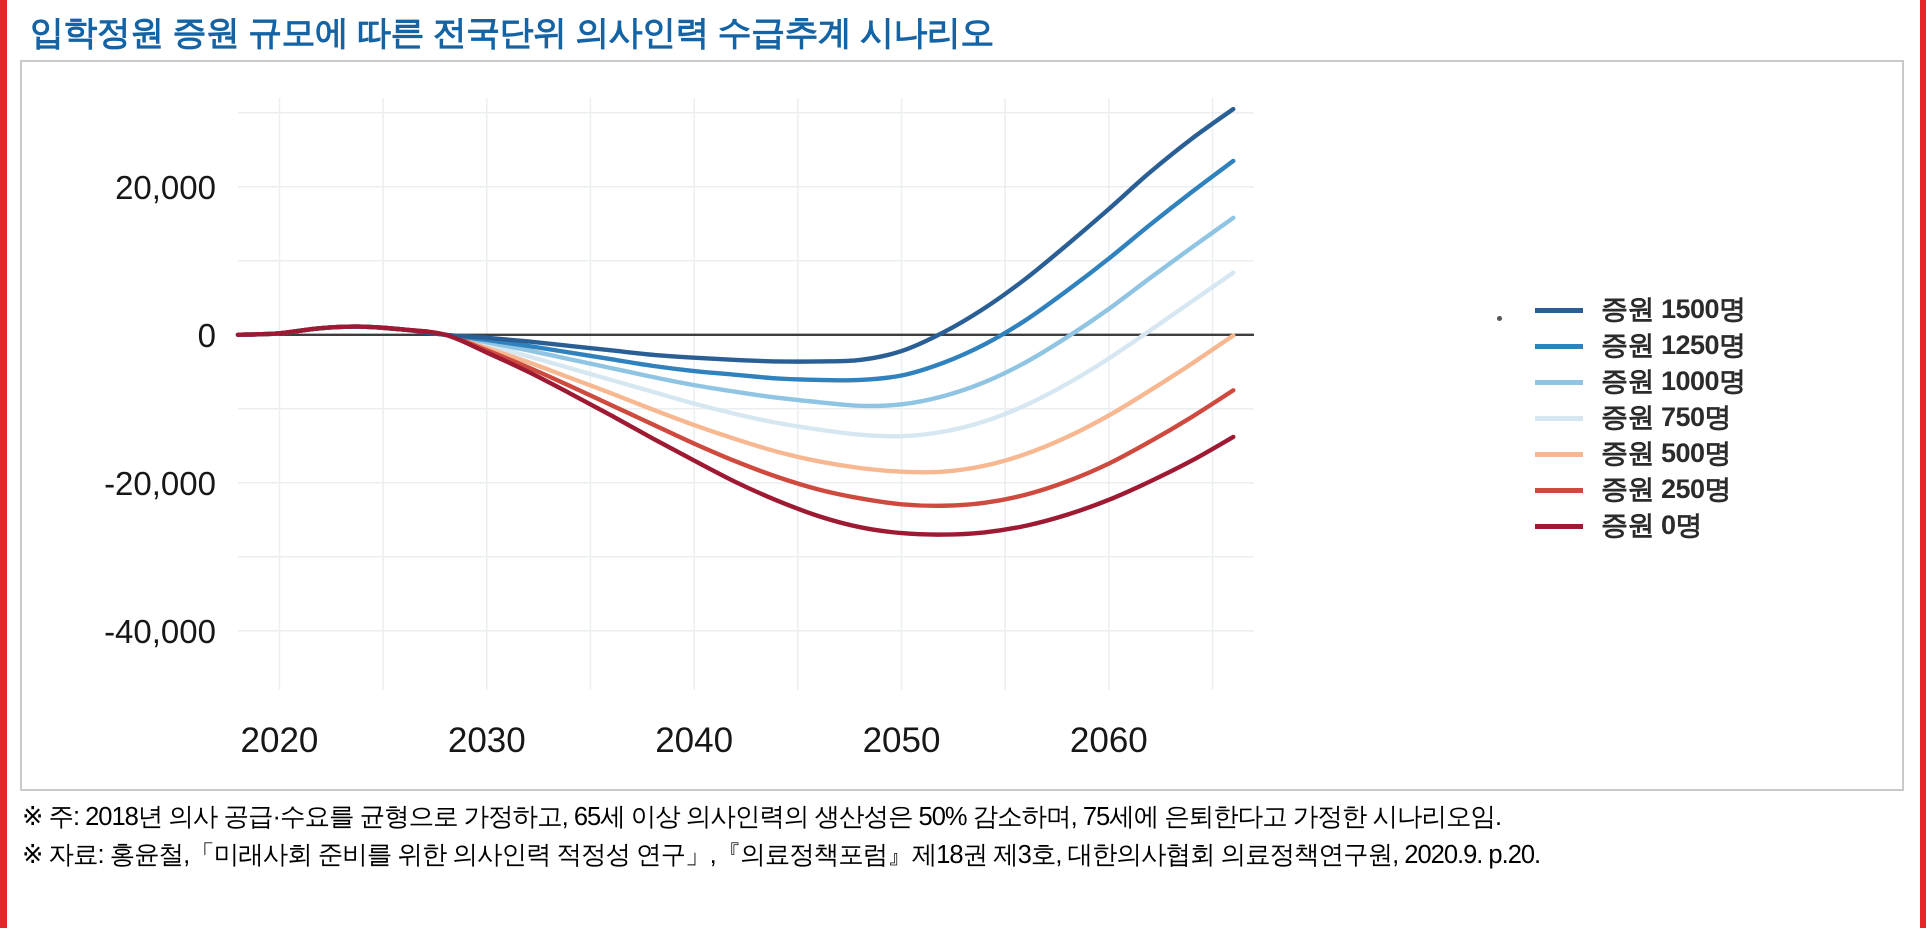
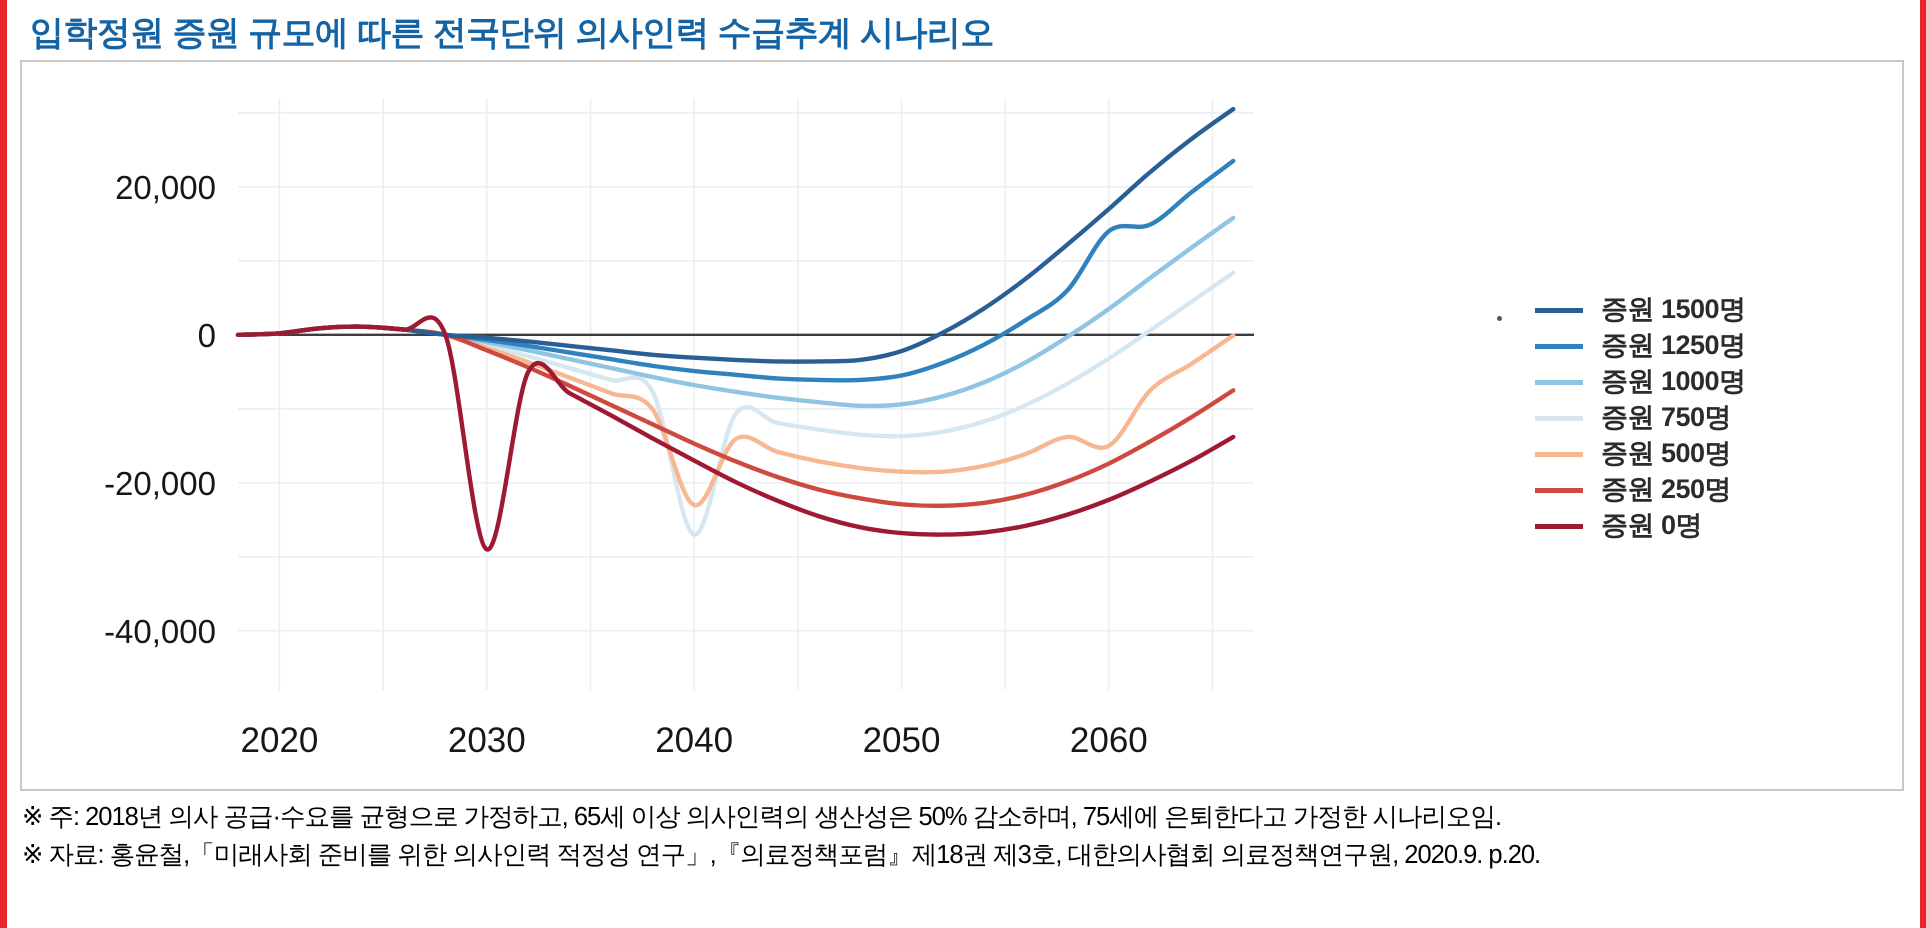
증원 0명/2030: -2000 -> -29000
증원 750명/2040: -9000 -> -27000
증원 500명/2040: -12000 -> -23000
증원 1250명/2060: 10000 -> 14000
증원 500명/2060: -11000 -> -15000
